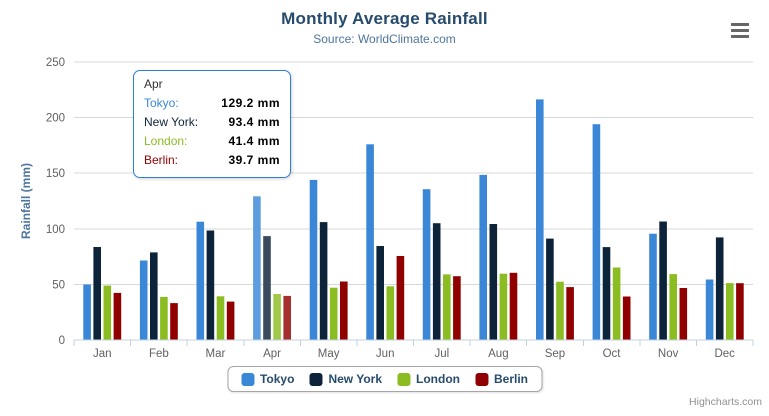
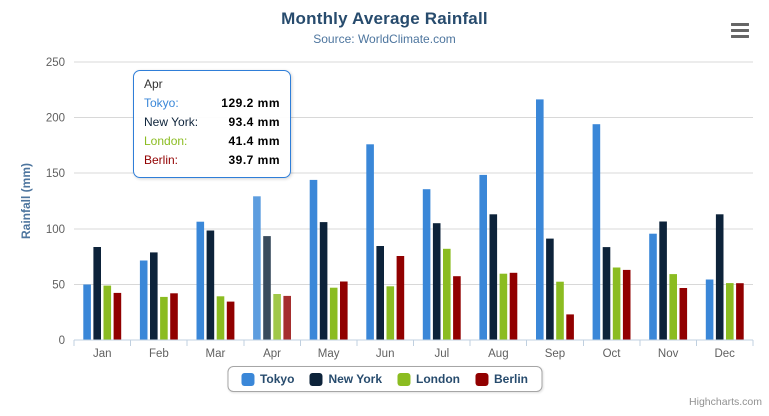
Berlin/Feb: 33 -> 42
London/Jul: 59 -> 82
New York/Aug: 104 -> 113
Berlin/Sep: 48 -> 23
Berlin/Oct: 39 -> 63
New York/Dec: 92 -> 113
